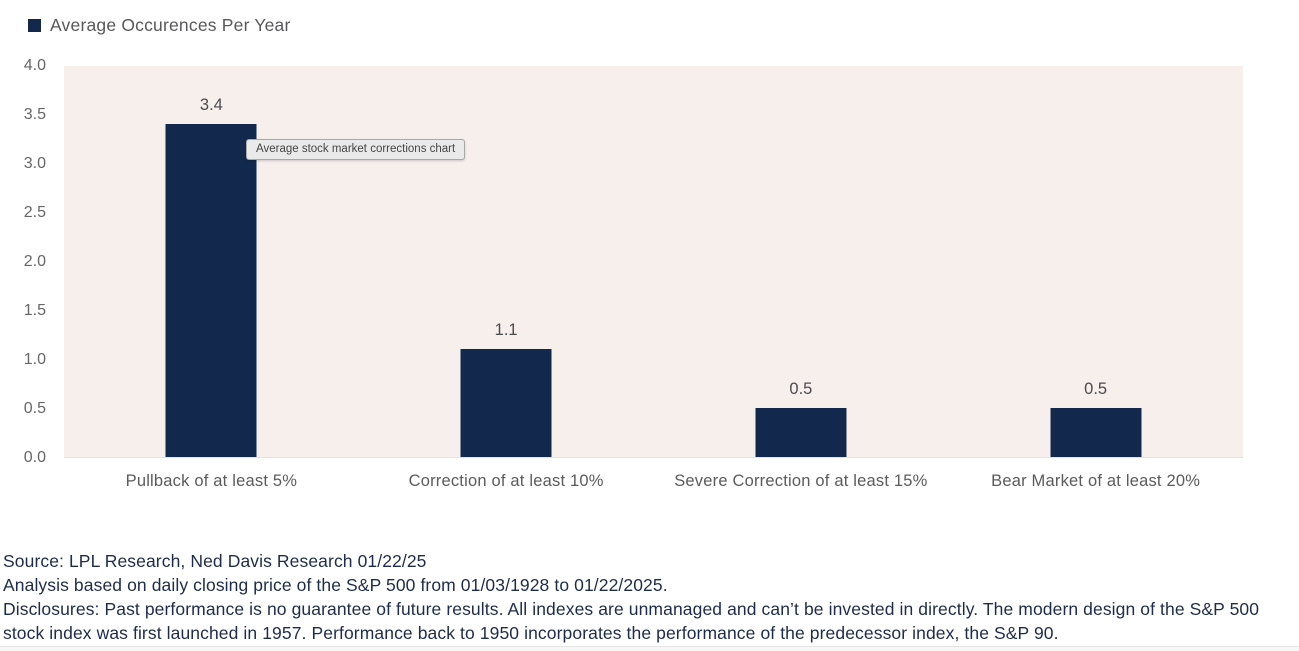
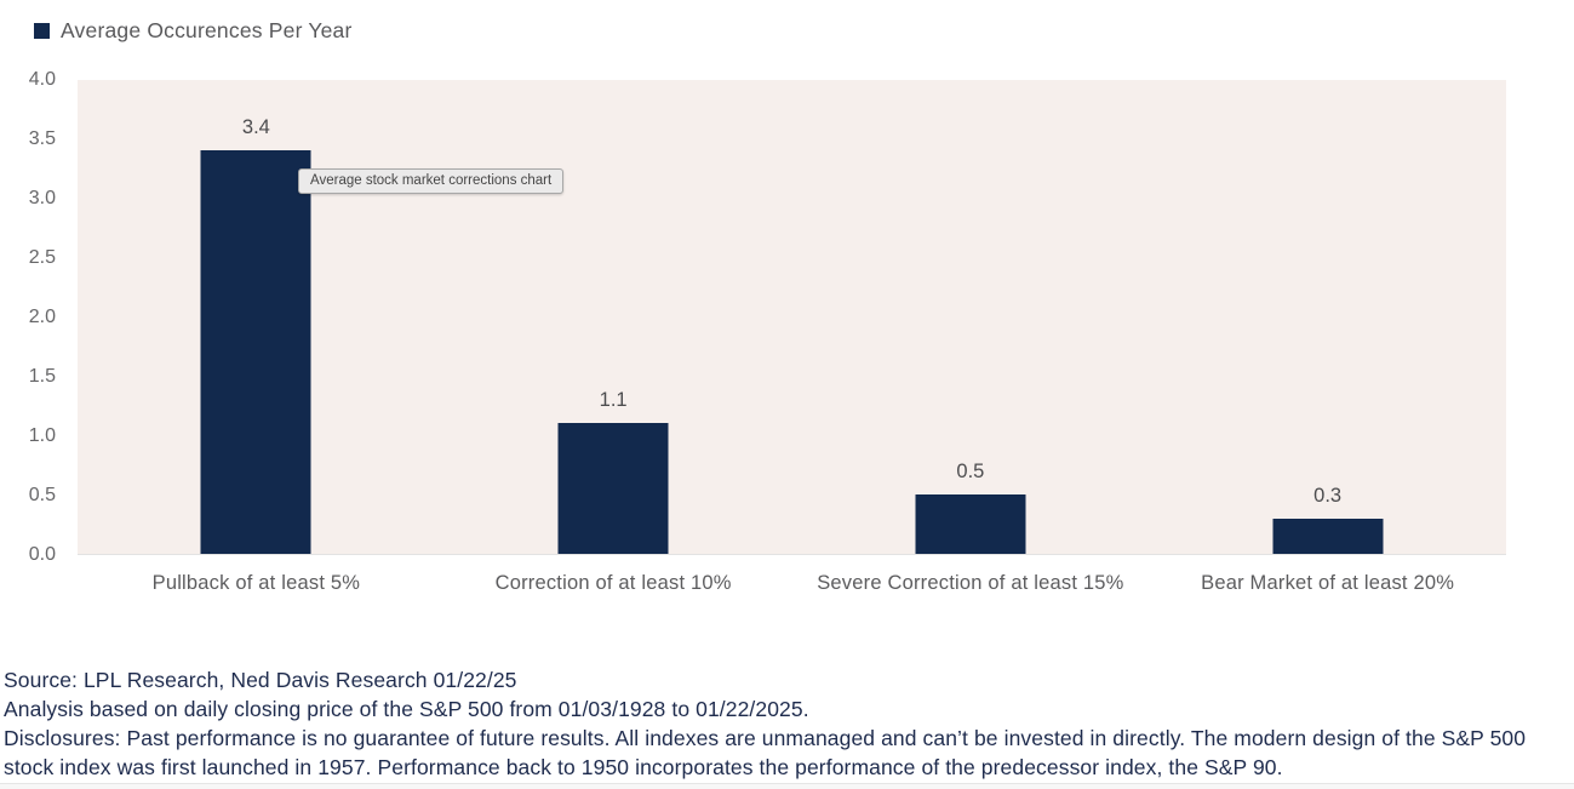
Bear Market of at least 20%: 0.5 -> 0.3
